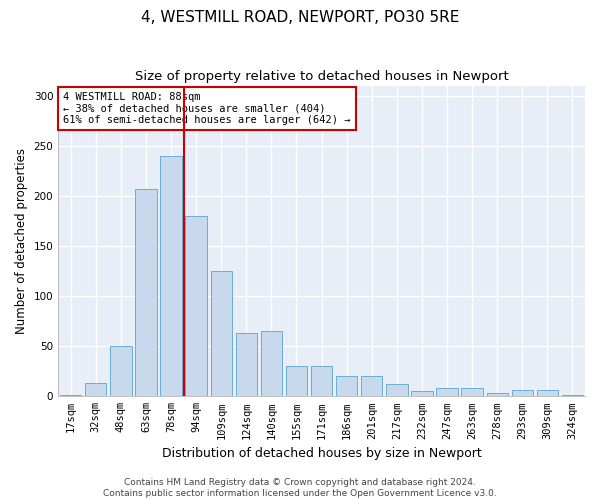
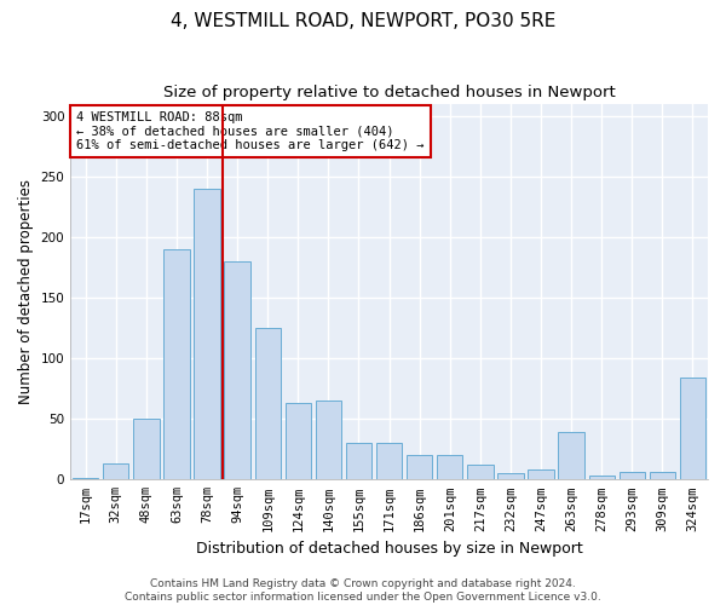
63sqm: 207 -> 190
263sqm: 8 -> 39
324sqm: 1 -> 84
